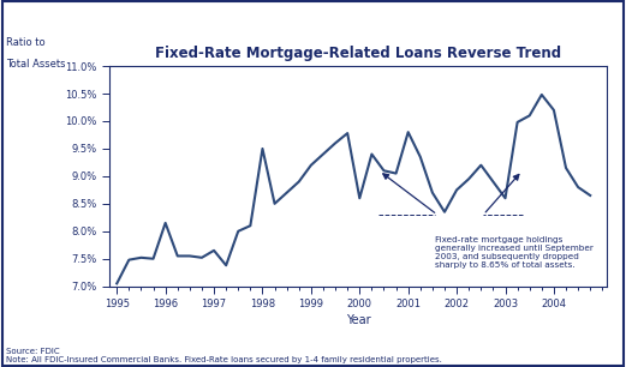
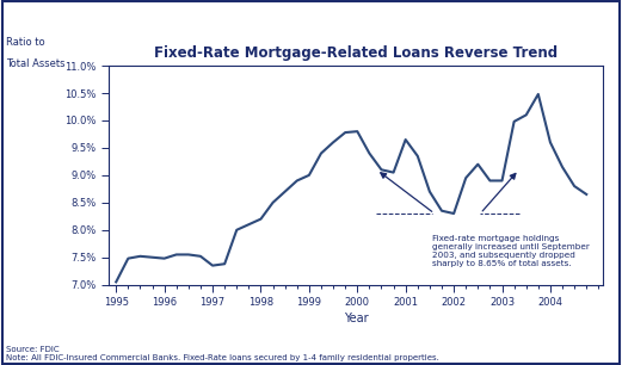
1996: 8.15% -> 7.48%
1997: 7.65% -> 7.35%
1998: 9.50% -> 8.20%
1999: 9.20% -> 9.00%
2000: 8.60% -> 9.80%
2001: 9.80% -> 9.65%
2002: 8.75% -> 8.30%
2003: 8.60% -> 8.90%
2004: 10.20% -> 9.60%
